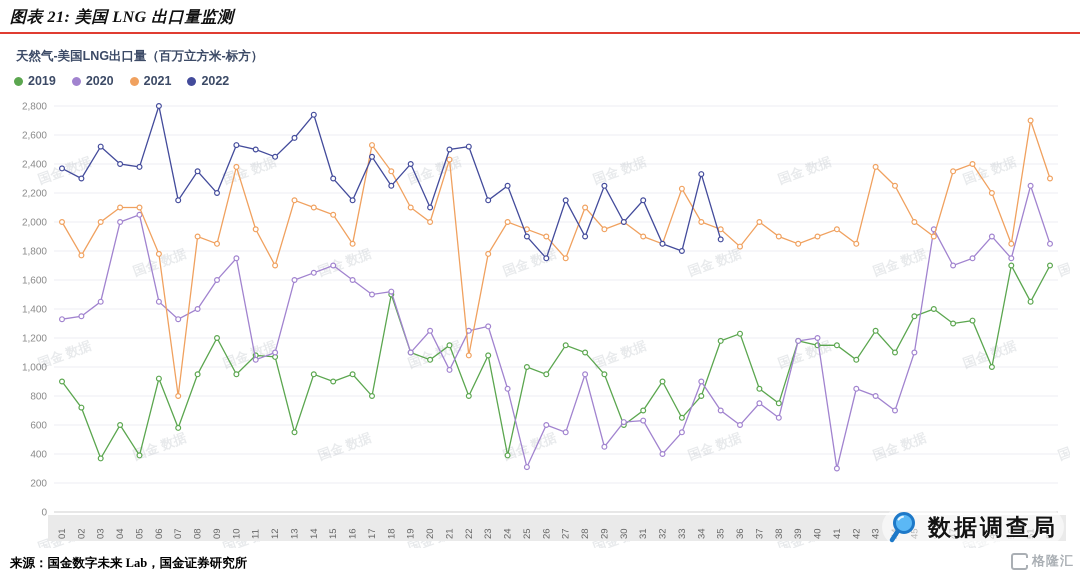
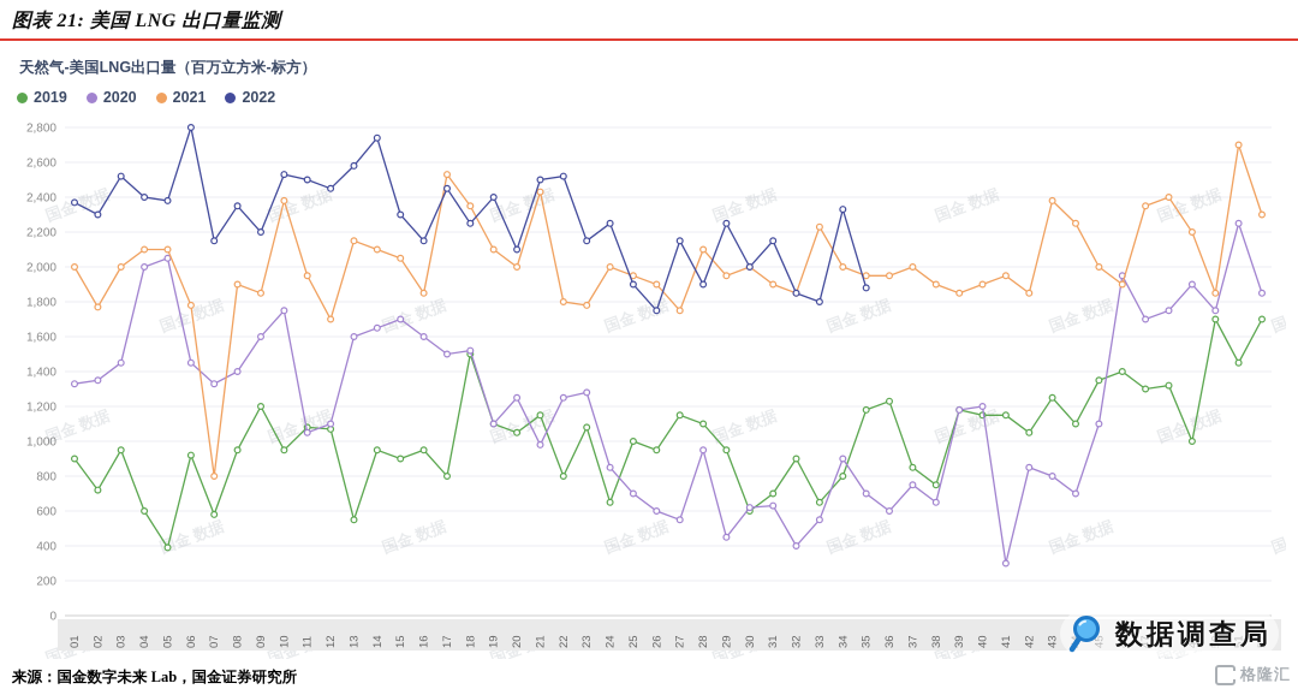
2019/03: 370 -> 950
2021/22: 1080 -> 1800
2019/24: 390 -> 650
2020/25: 310 -> 700
2021/36: 1830 -> 1950
